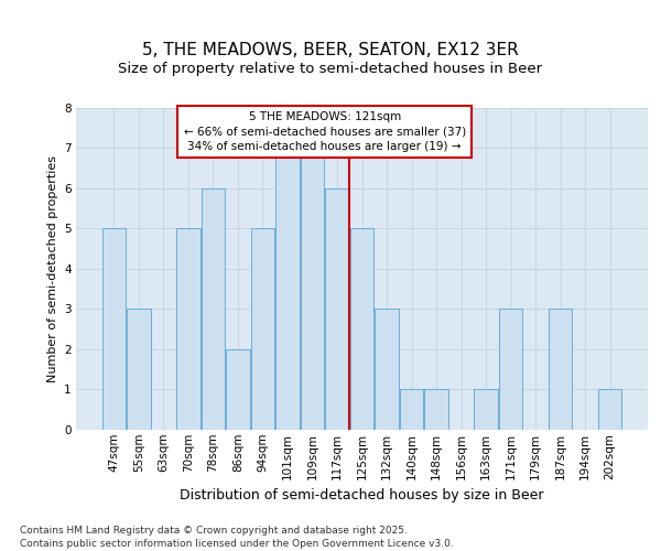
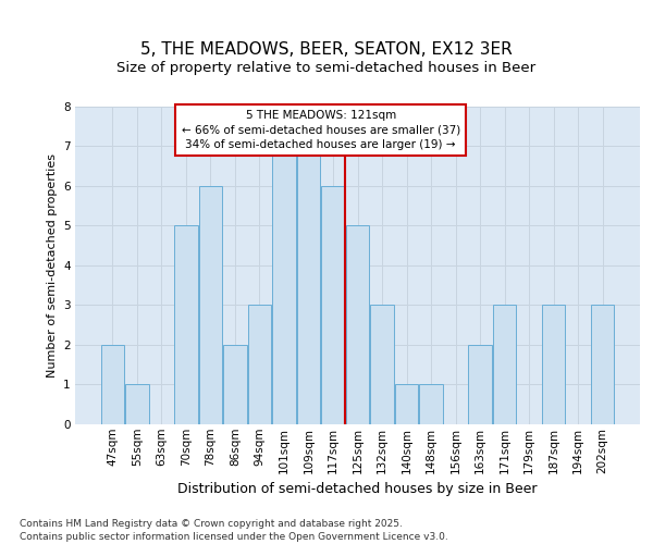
47sqm: 5 -> 2
55sqm: 3 -> 1
94sqm: 5 -> 3
163sqm: 1 -> 2
202sqm: 1 -> 3
